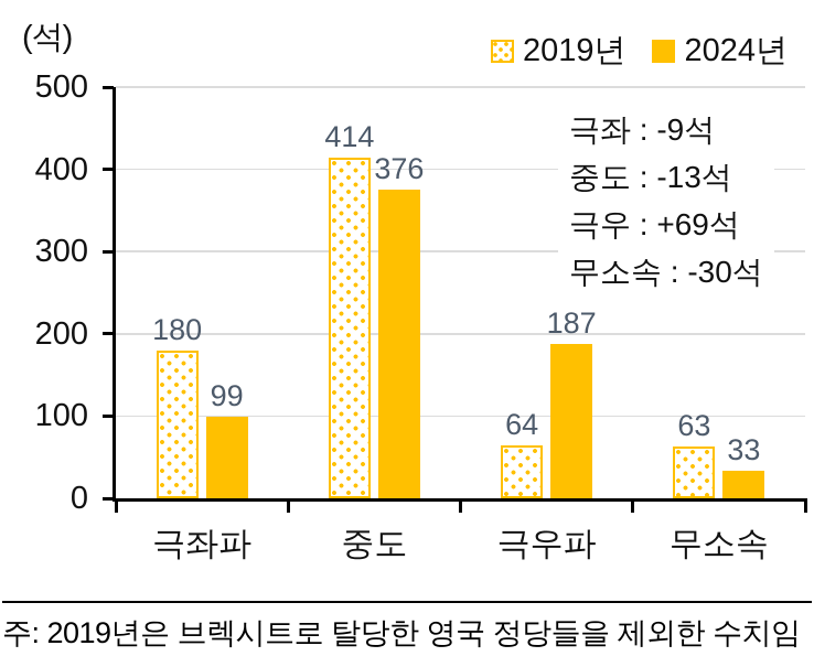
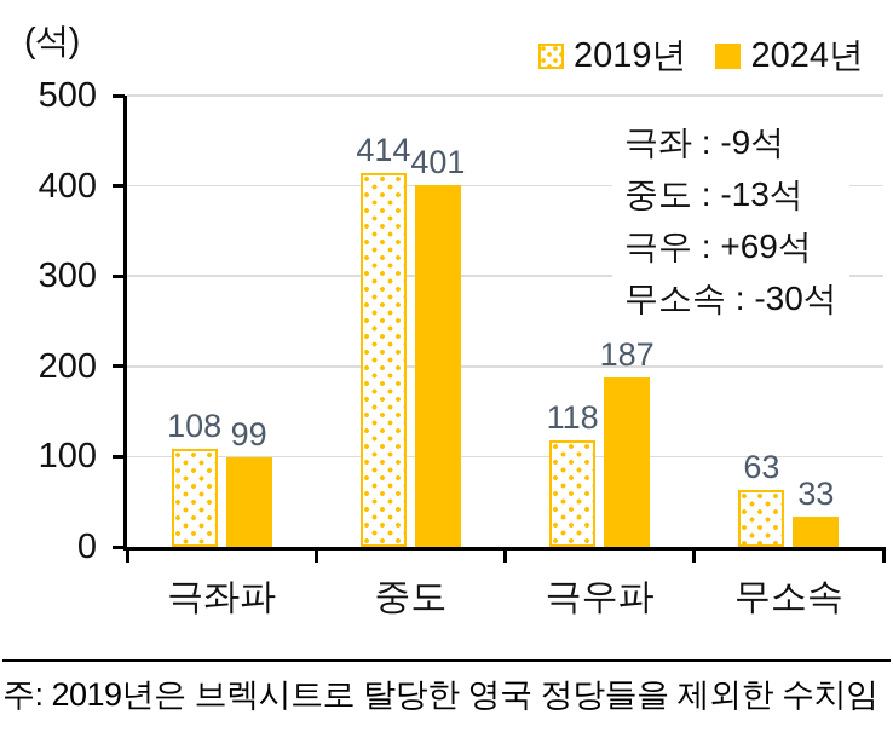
2019년/극좌파: 180 -> 108
2024년/중도: 376 -> 401
2019년/극우파: 64 -> 118
